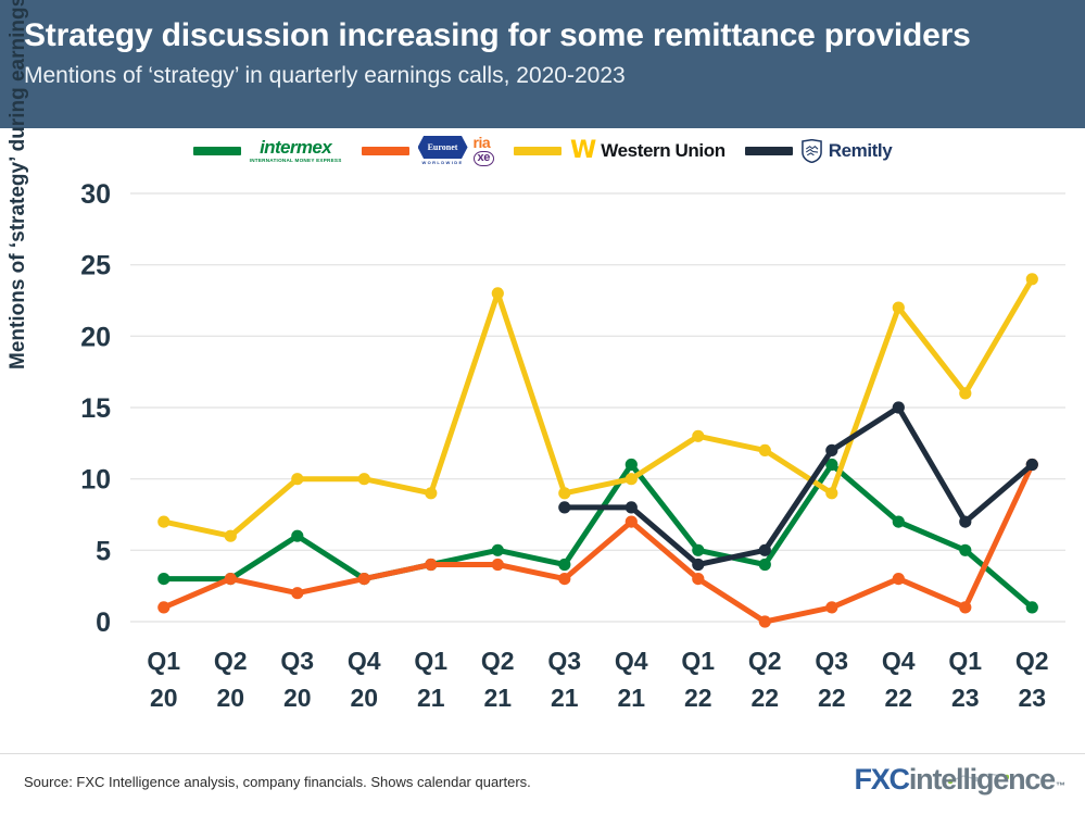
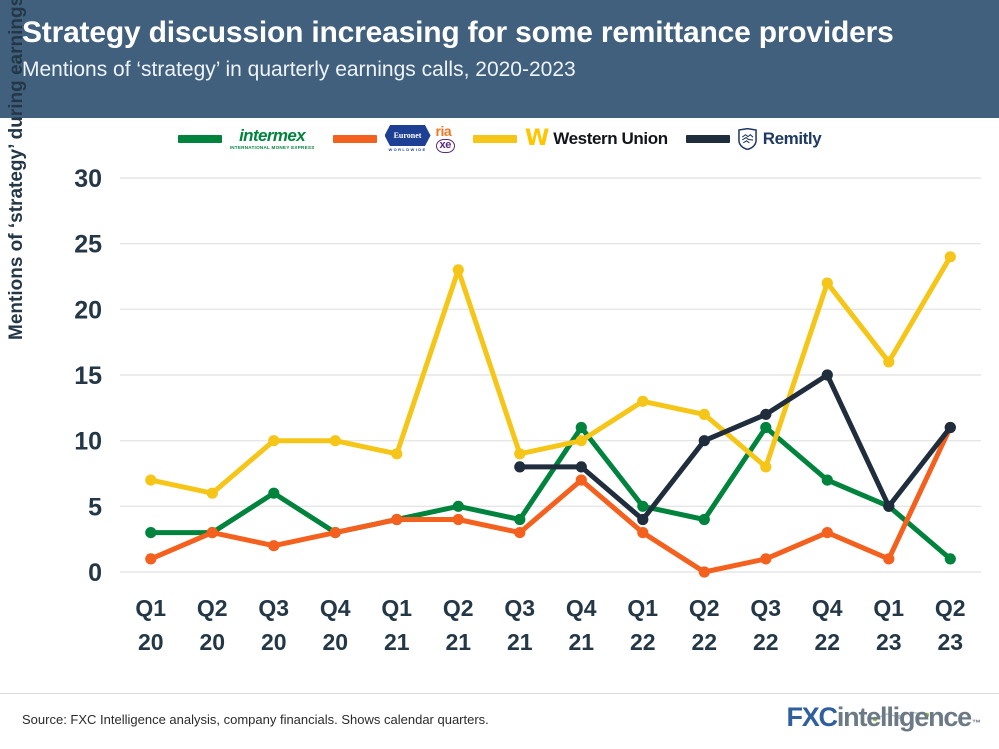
Remitly/Q2 22: 5 -> 10
Western Union/Q3 22: 9 -> 8
Remitly/Q1 23: 7 -> 5
